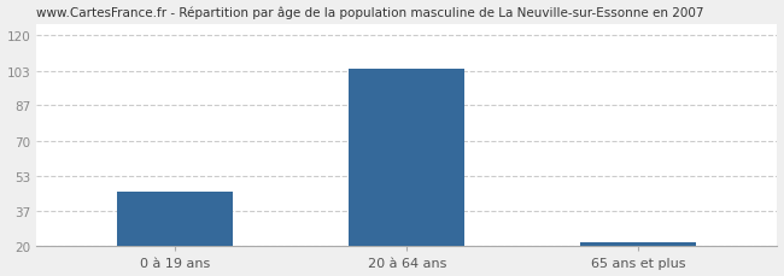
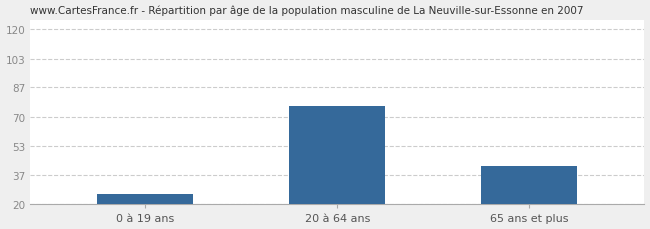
0 à 19 ans: 46 -> 26
20 à 64 ans: 104 -> 76
65 ans et plus: 22 -> 42
